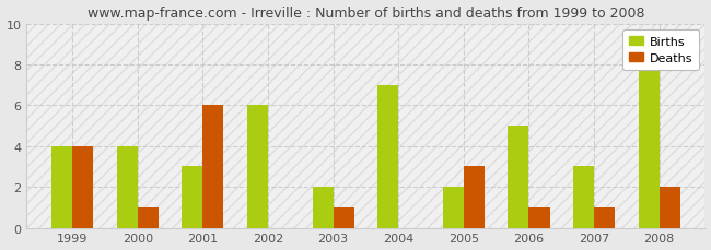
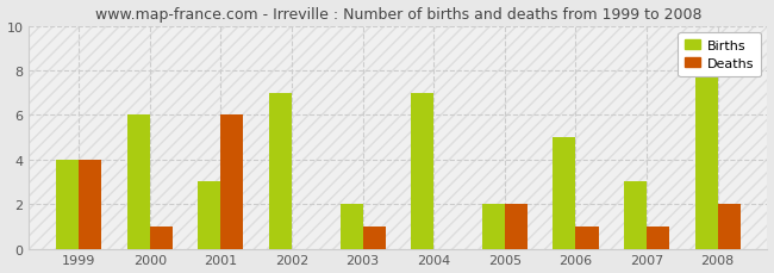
Births/2000: 4 -> 6
Births/2002: 6 -> 7
Deaths/2005: 3 -> 2
